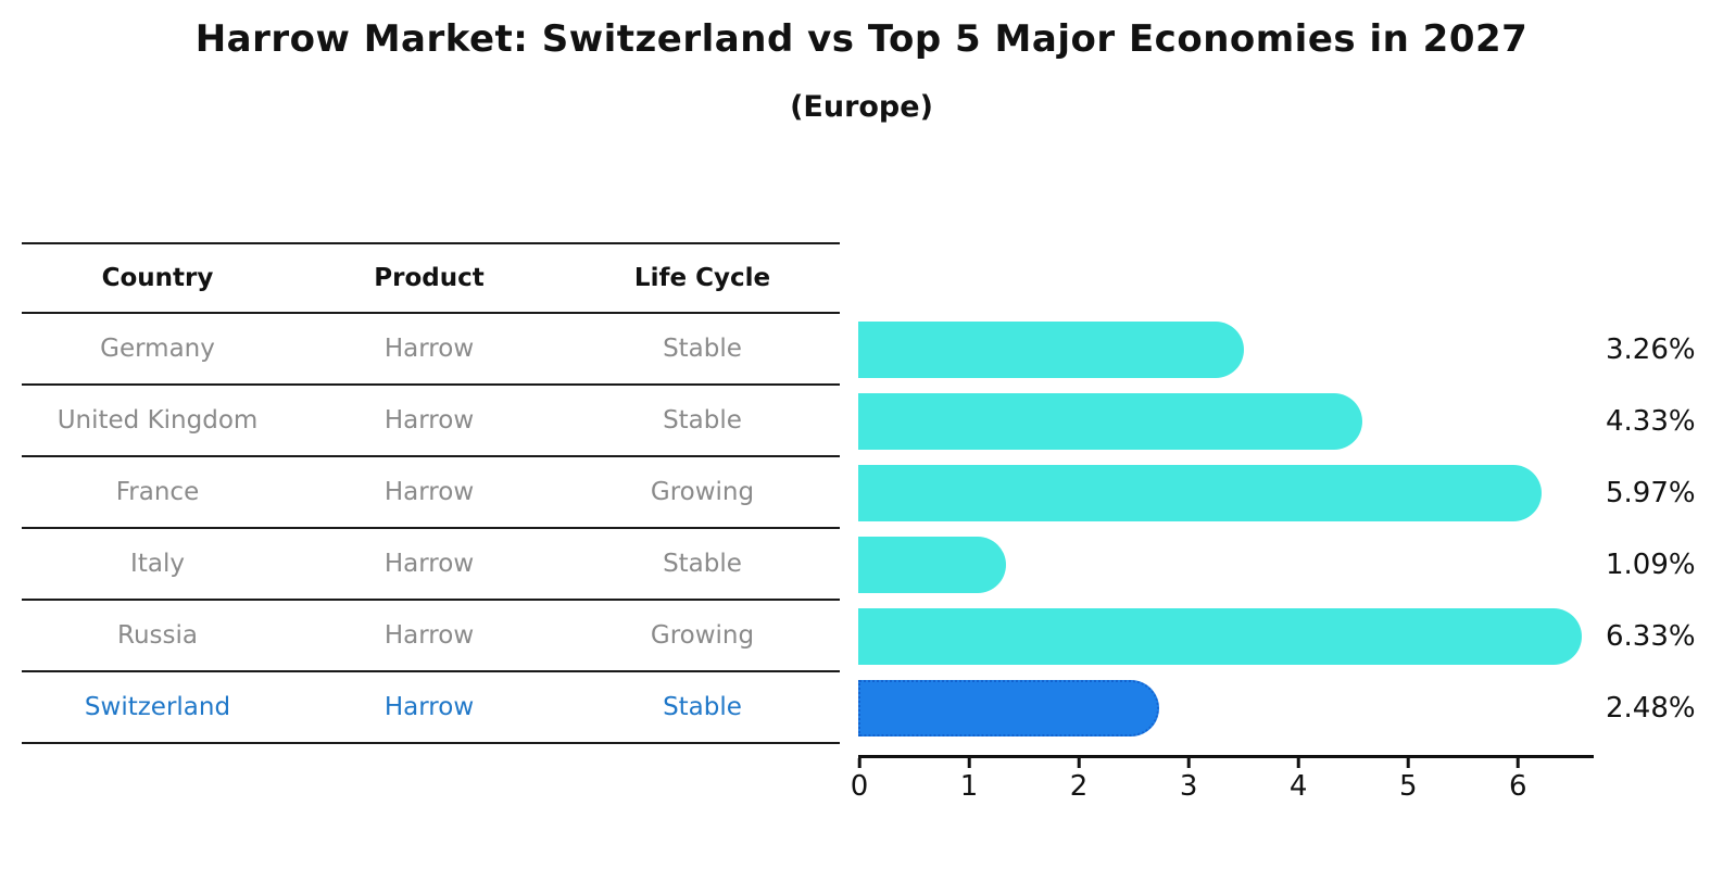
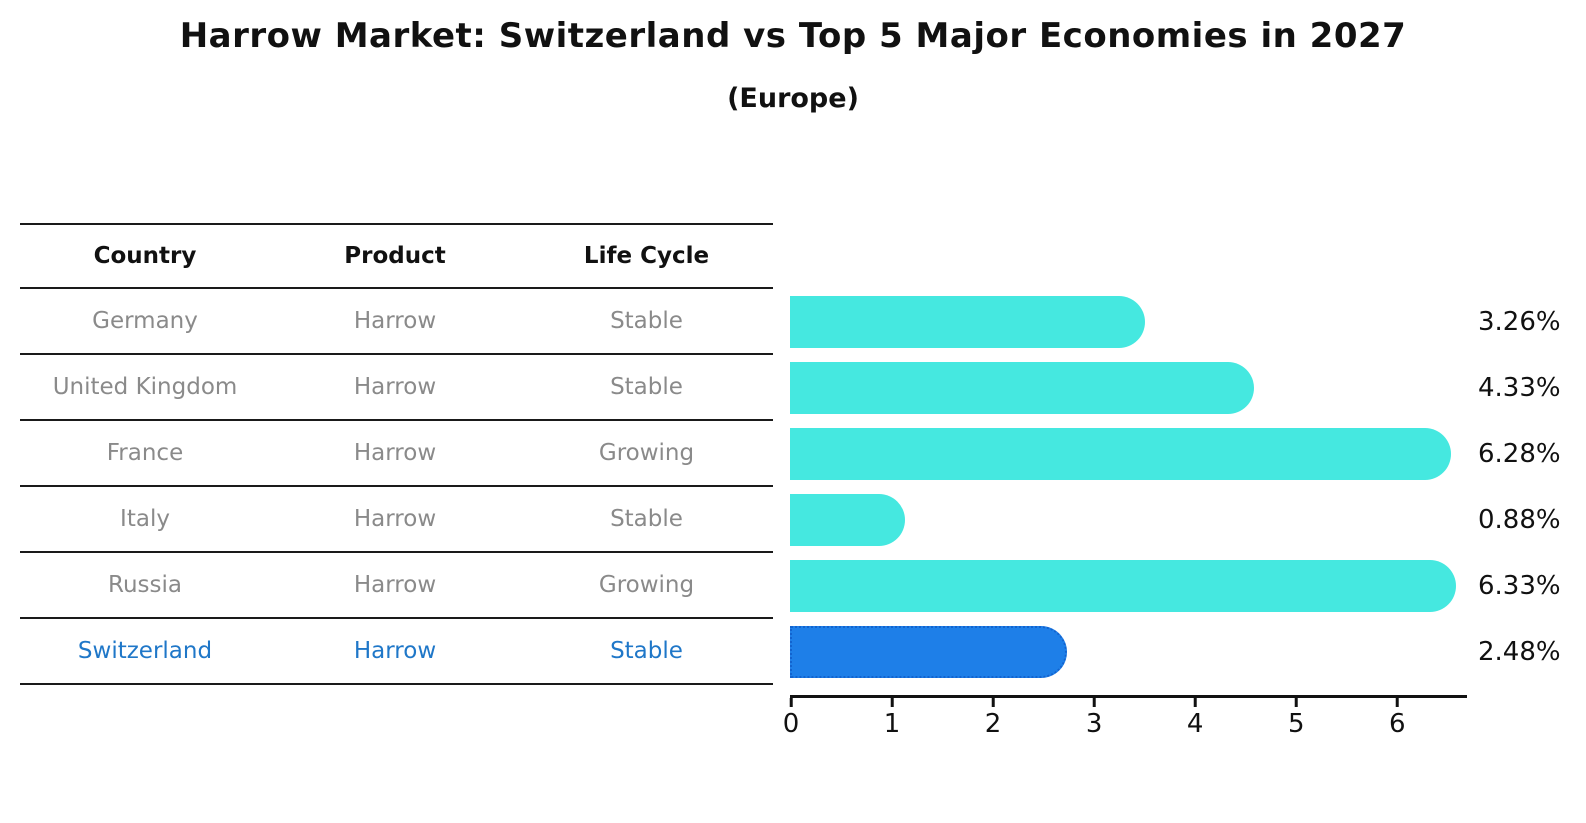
France: 5.97% -> 6.28%
Italy: 1.09% -> 0.88%
